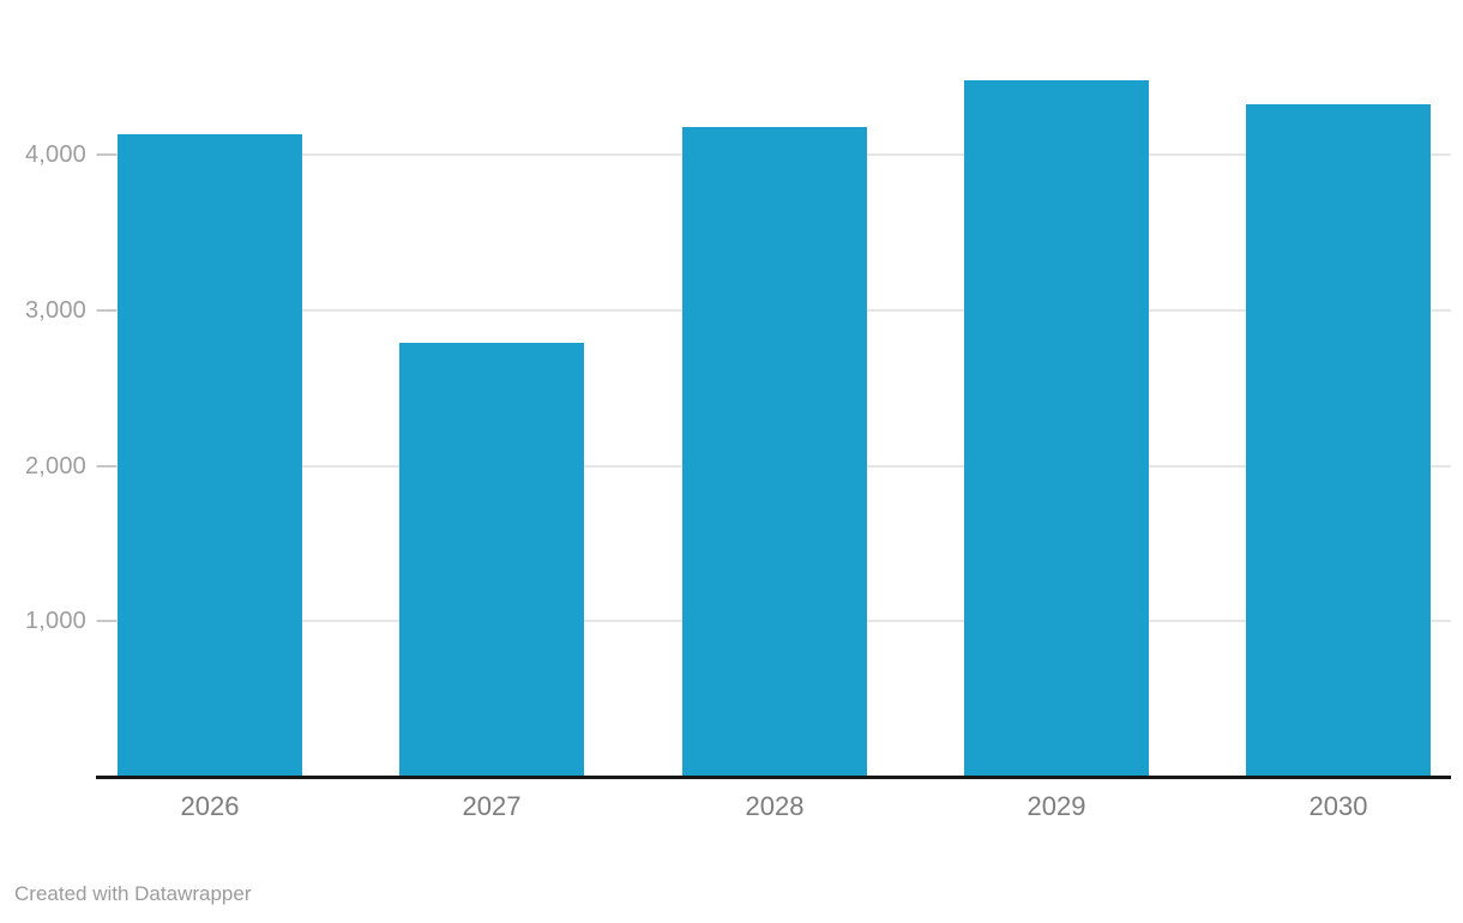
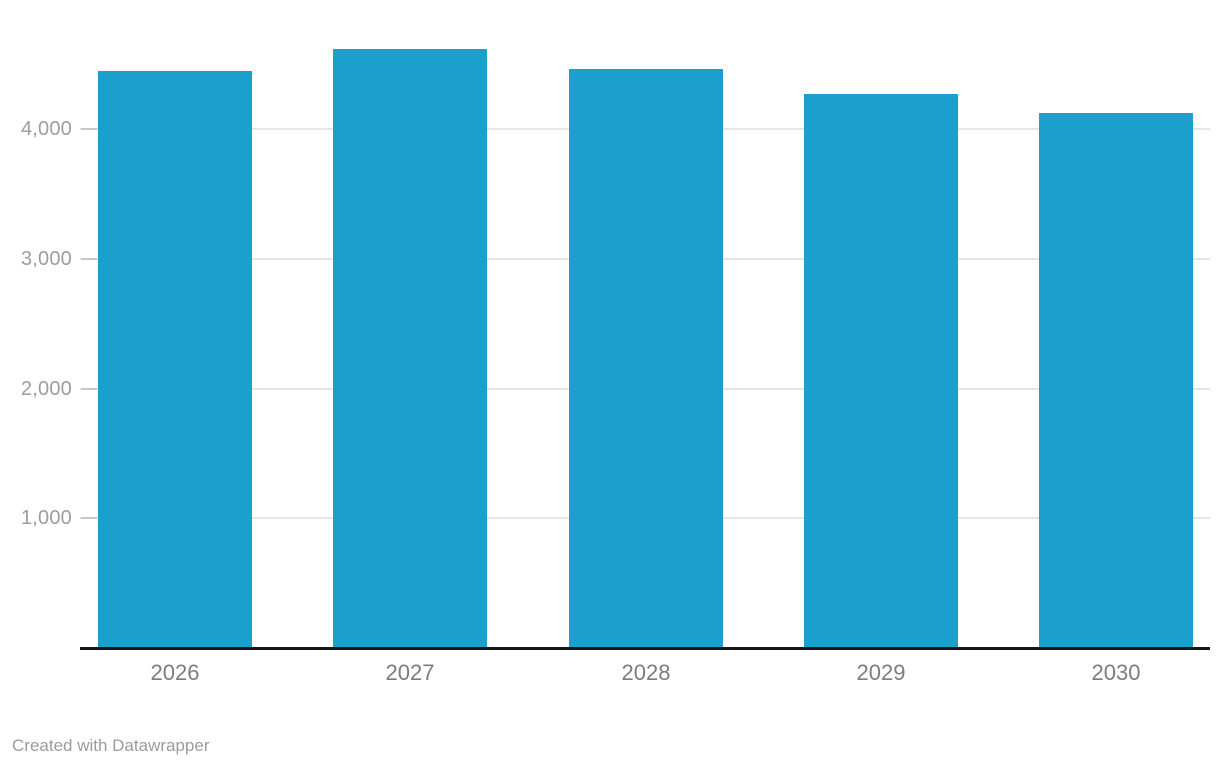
2026: 4130 -> 4450
2027: 2790 -> 4620
2028: 4180 -> 4460
2029: 4480 -> 4270
2030: 4320 -> 4120
